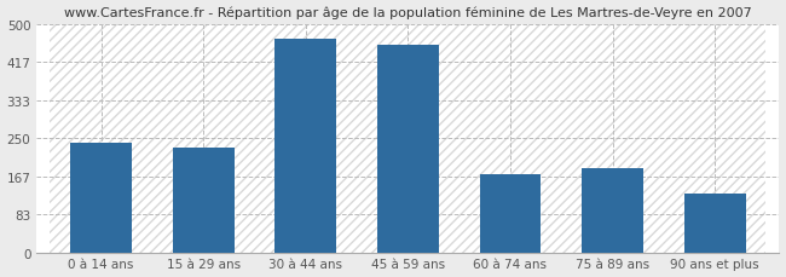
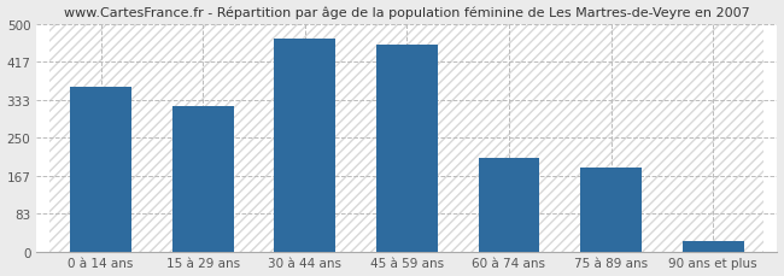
0 à 14 ans: 240 -> 362
15 à 29 ans: 230 -> 320
60 à 74 ans: 170 -> 205
90 ans et plus: 130 -> 22
